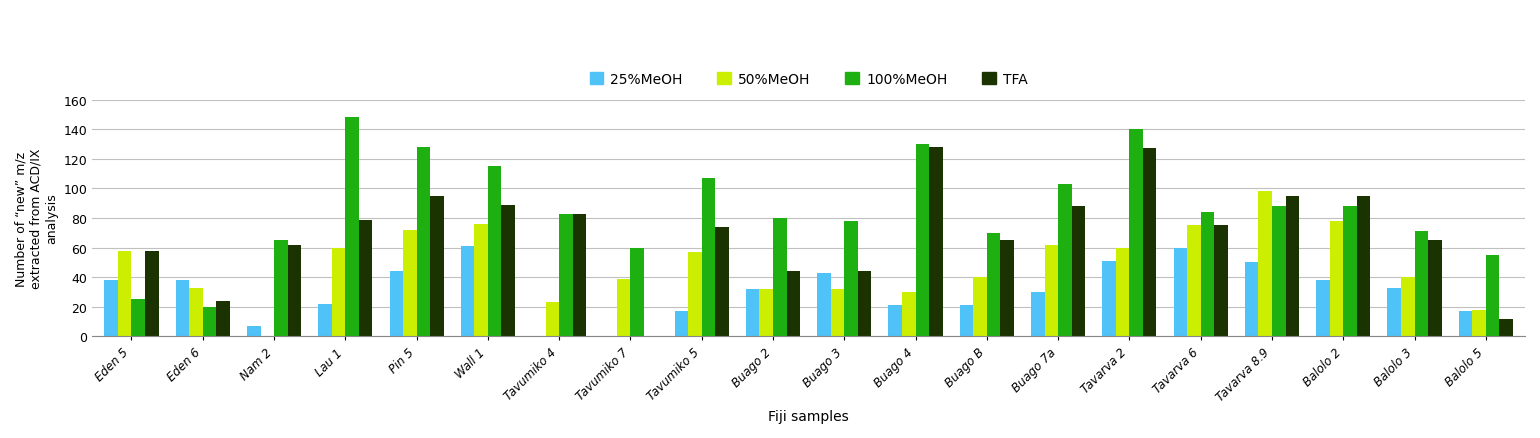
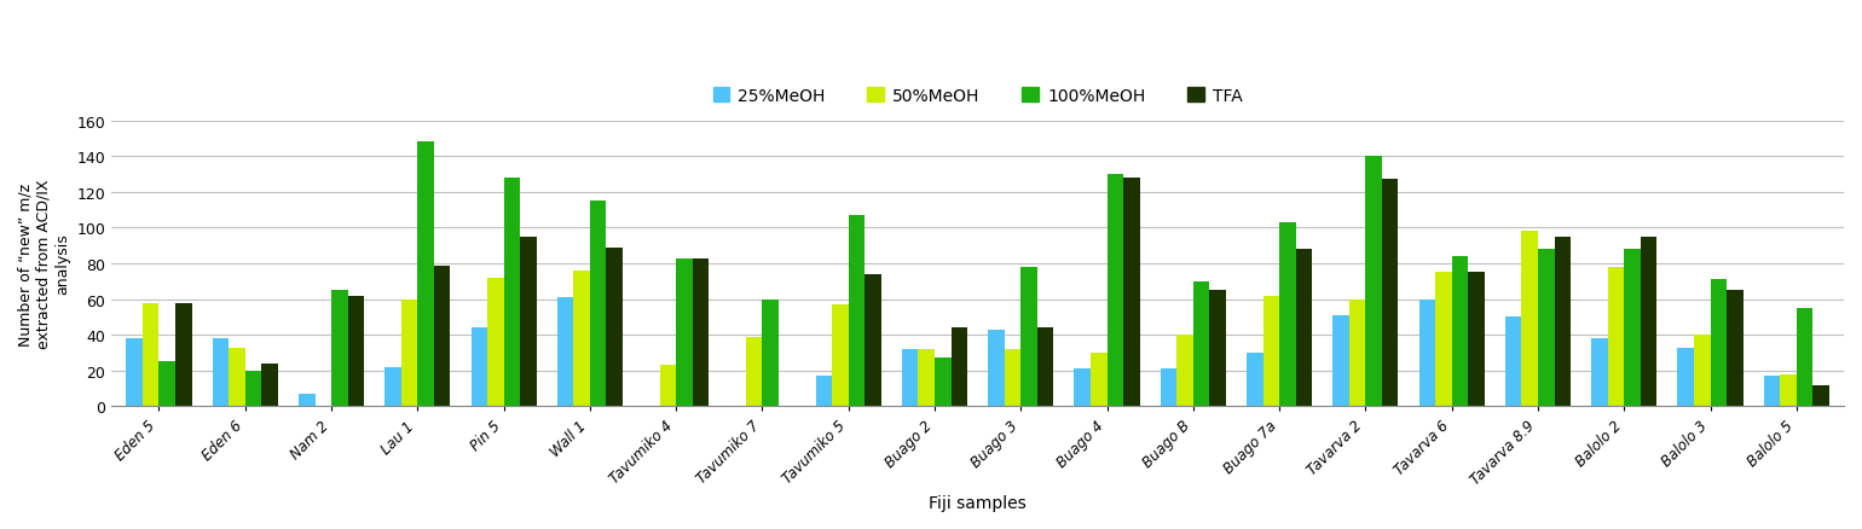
100%MeOH/Buago 2: 80 -> 27
